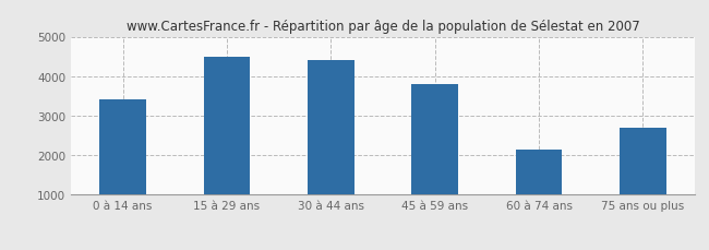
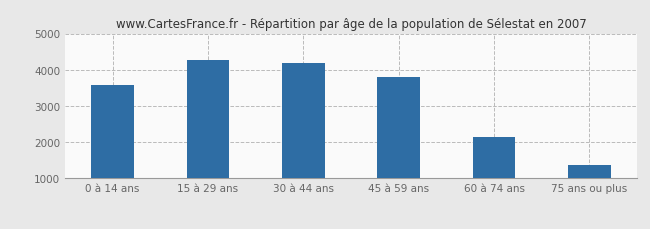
0 à 14 ans: 3400 -> 3580
15 à 29 ans: 4500 -> 4270
30 à 44 ans: 4400 -> 4190
75 ans ou plus: 2700 -> 1380
